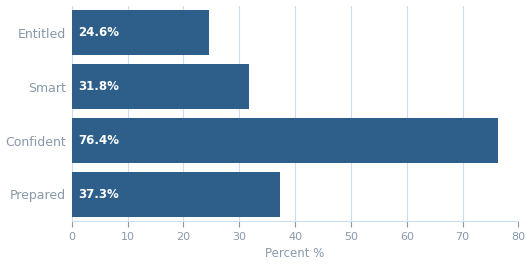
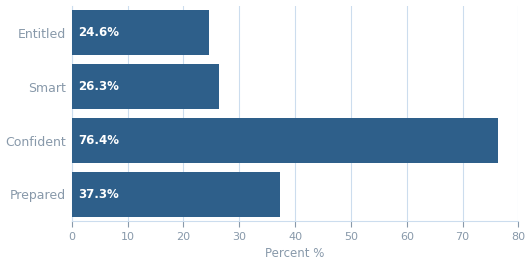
Smart: 31.8% -> 26.3%
